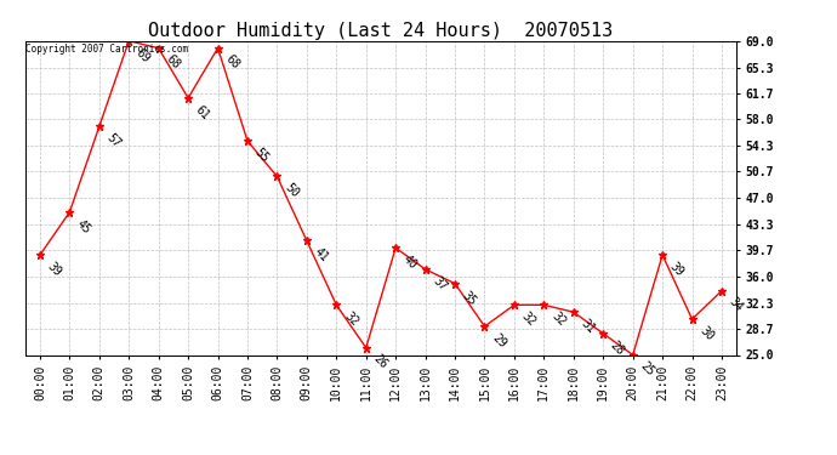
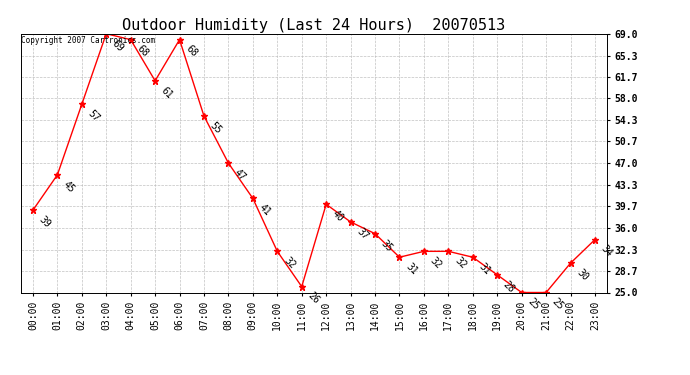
08:00: 50 -> 47
15:00: 29 -> 31
21:00: 39 -> 25
